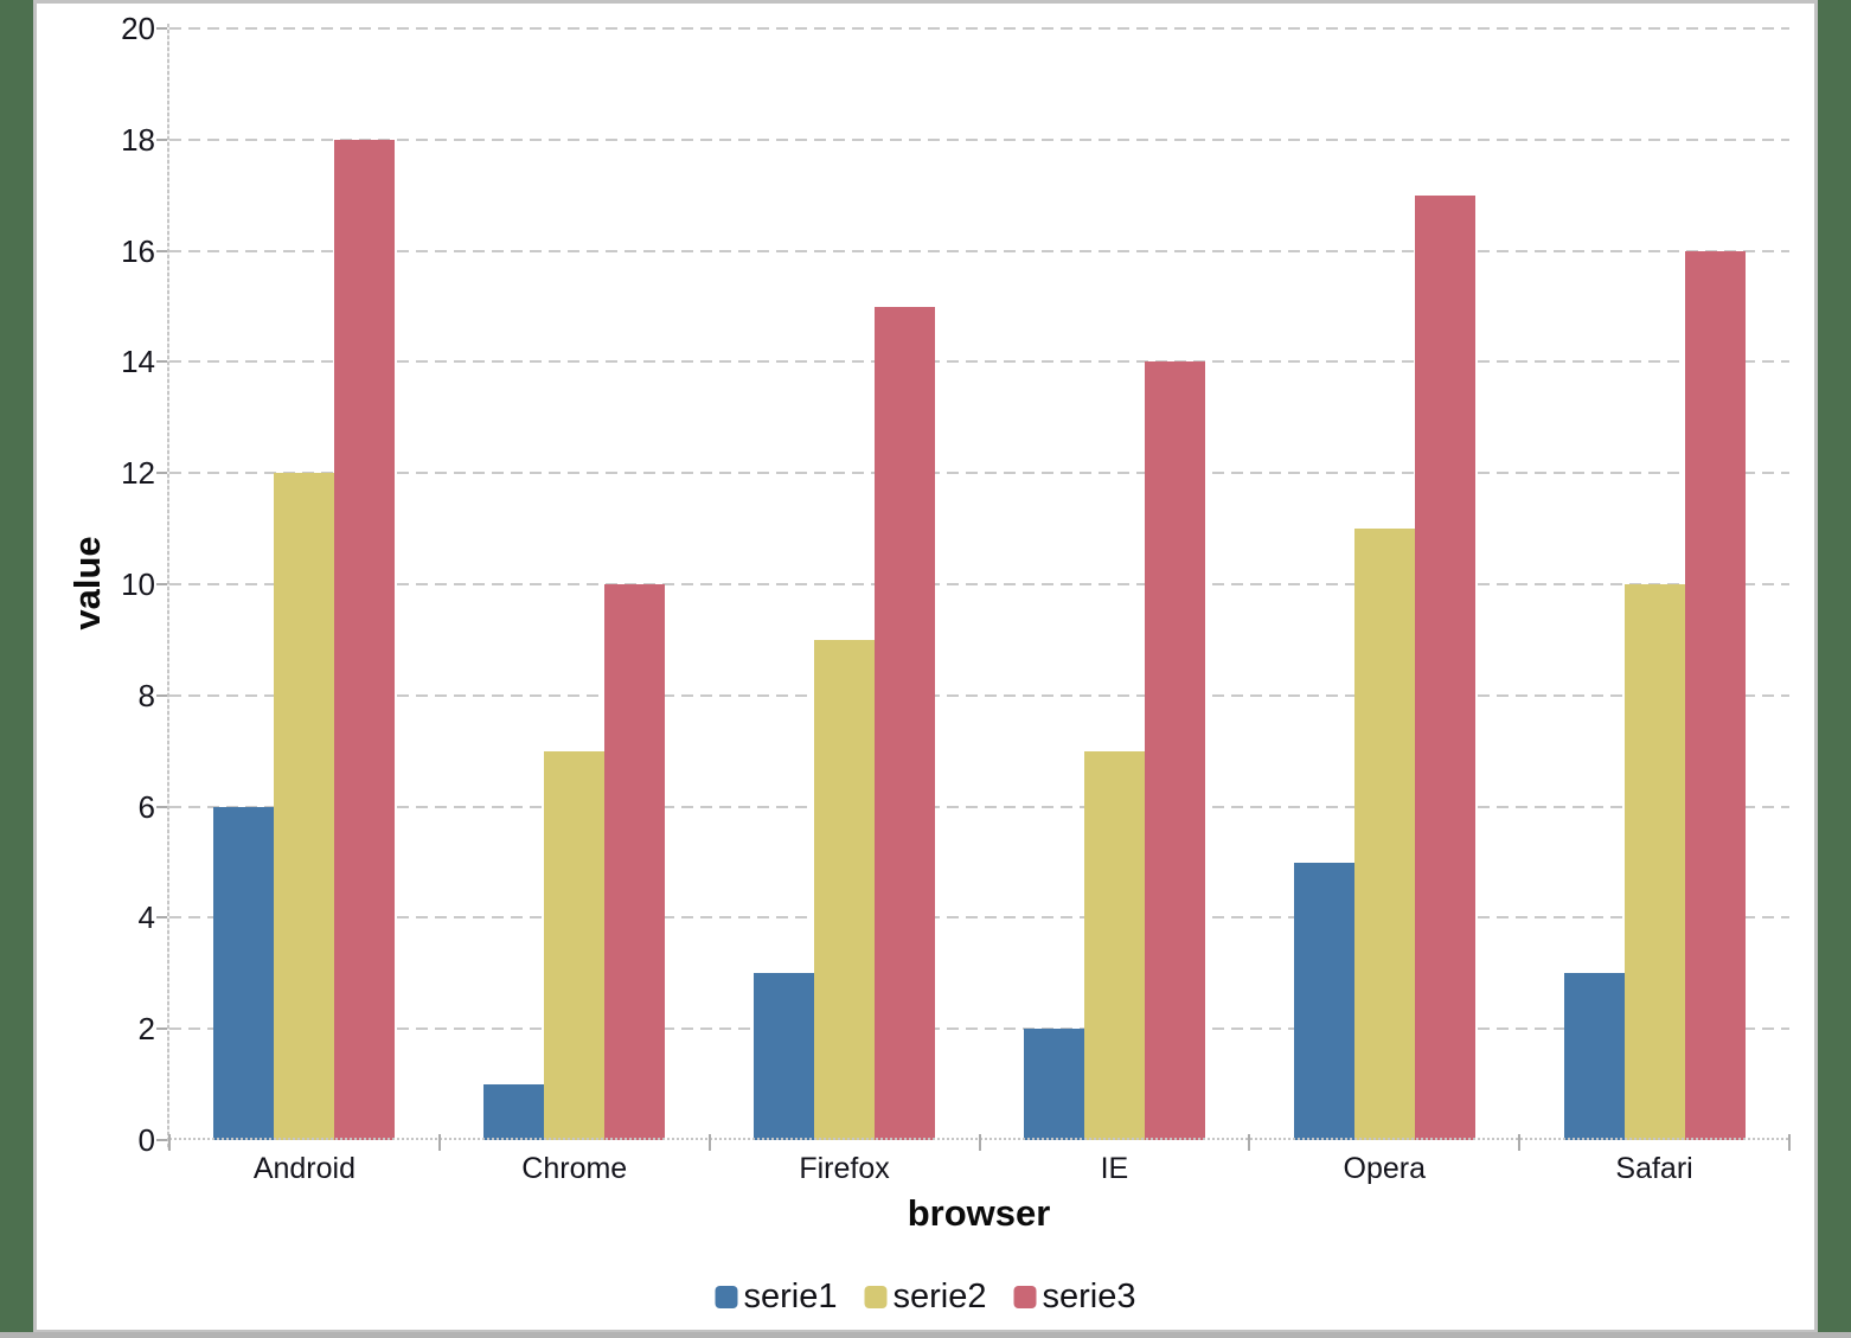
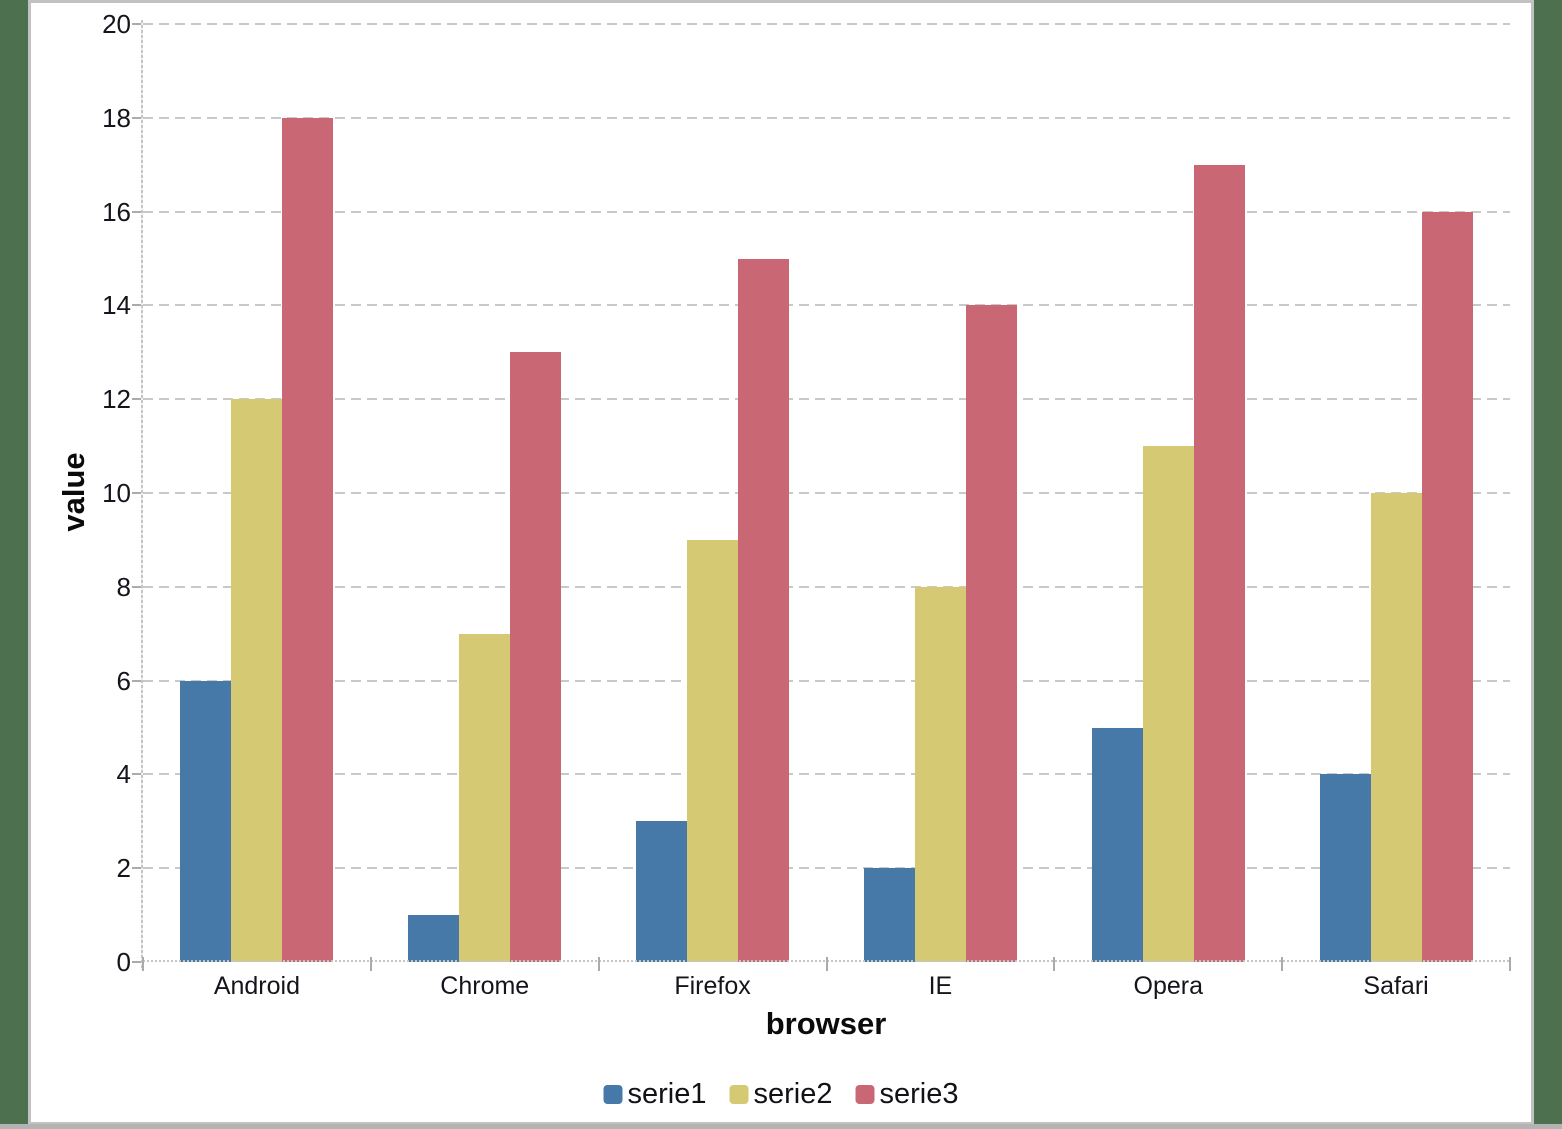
serie3/Chrome: 10 -> 13
serie2/IE: 7 -> 8
serie1/Safari: 3 -> 4
